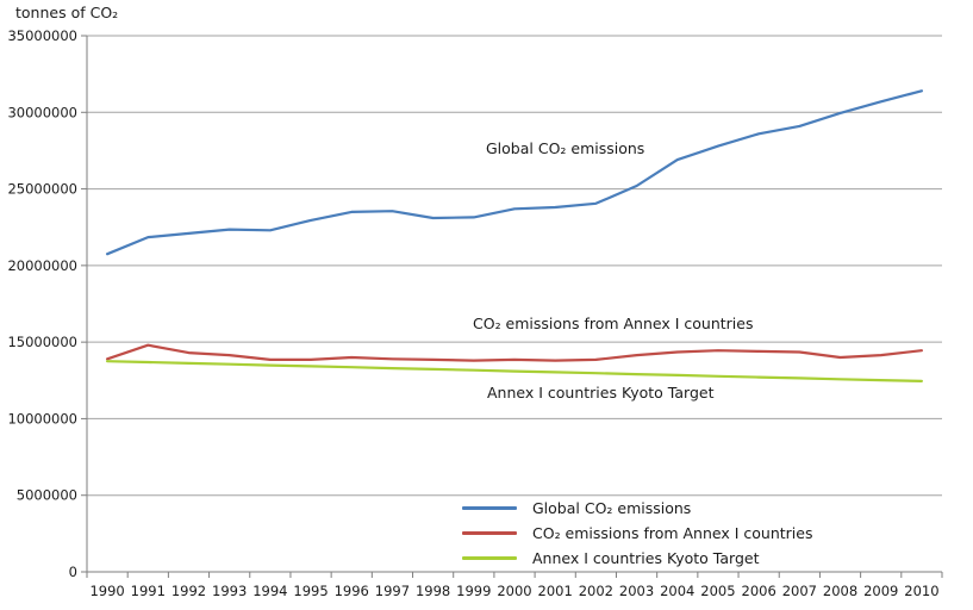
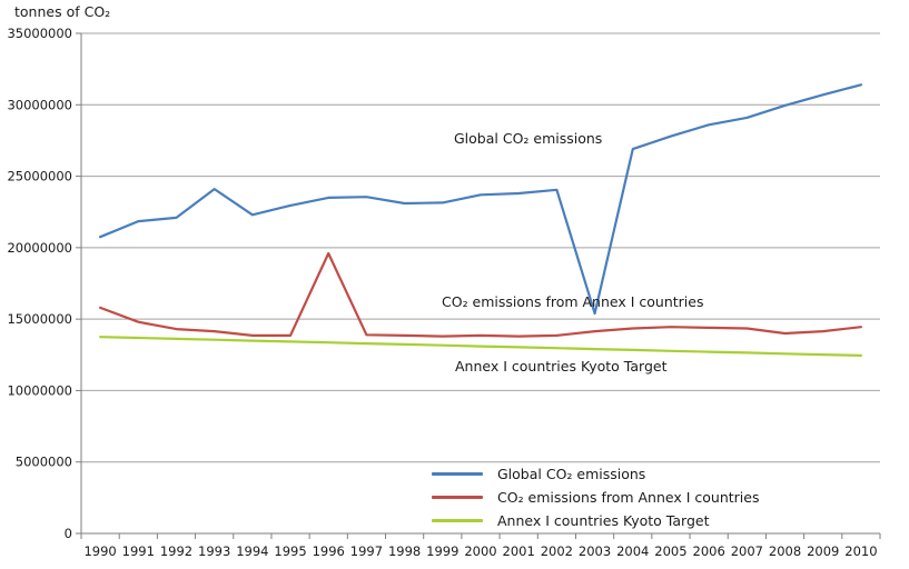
CO₂ emissions from Annex I countries/1990: 13900000 -> 15800000
Global CO₂ emissions/1993: 22400000 -> 24100000
CO₂ emissions from Annex I countries/1996: 14000000 -> 19600000
Global CO₂ emissions/2003: 25200000 -> 15400000
